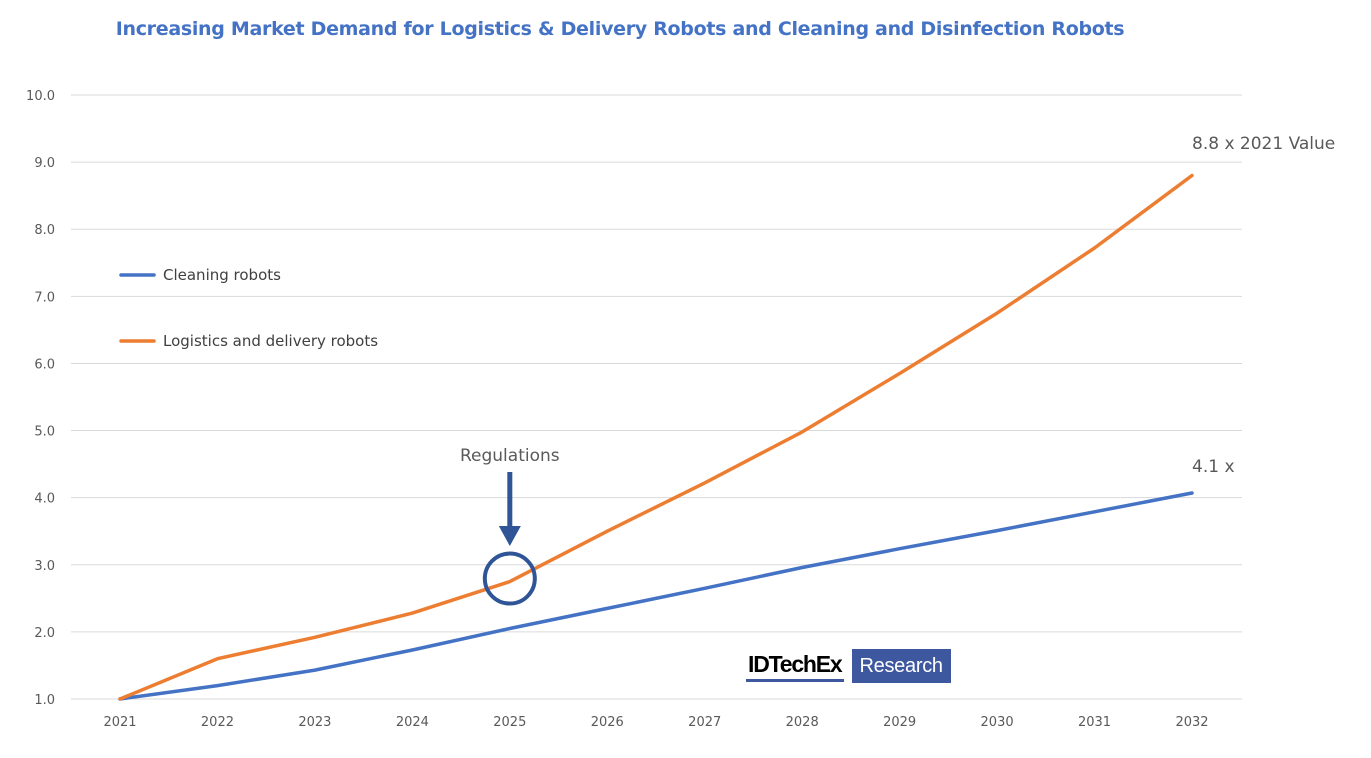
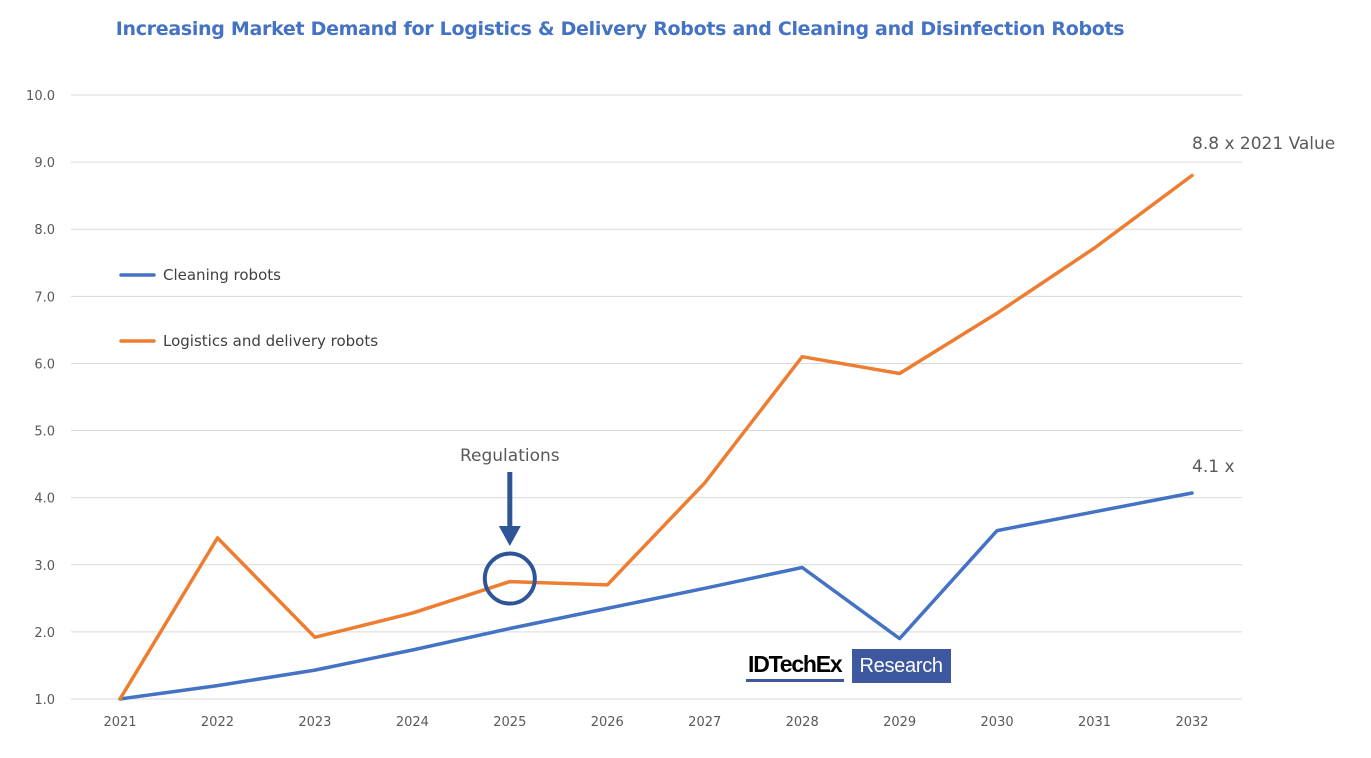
Logistics and delivery robots/2022: 1.6 -> 3.4
Logistics and delivery robots/2026: 3.5 -> 2.7
Logistics and delivery robots/2028: 5.0 -> 6.1
Cleaning robots/2029: 3.2 -> 1.9
